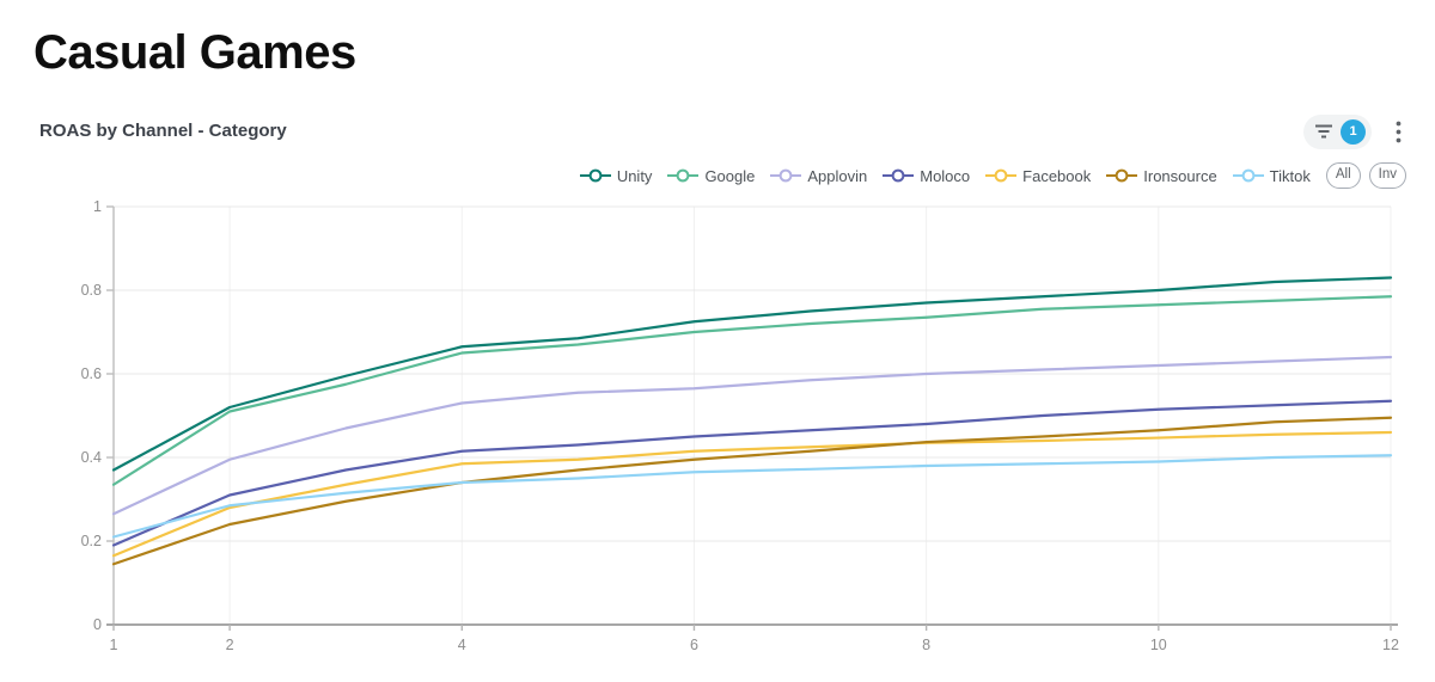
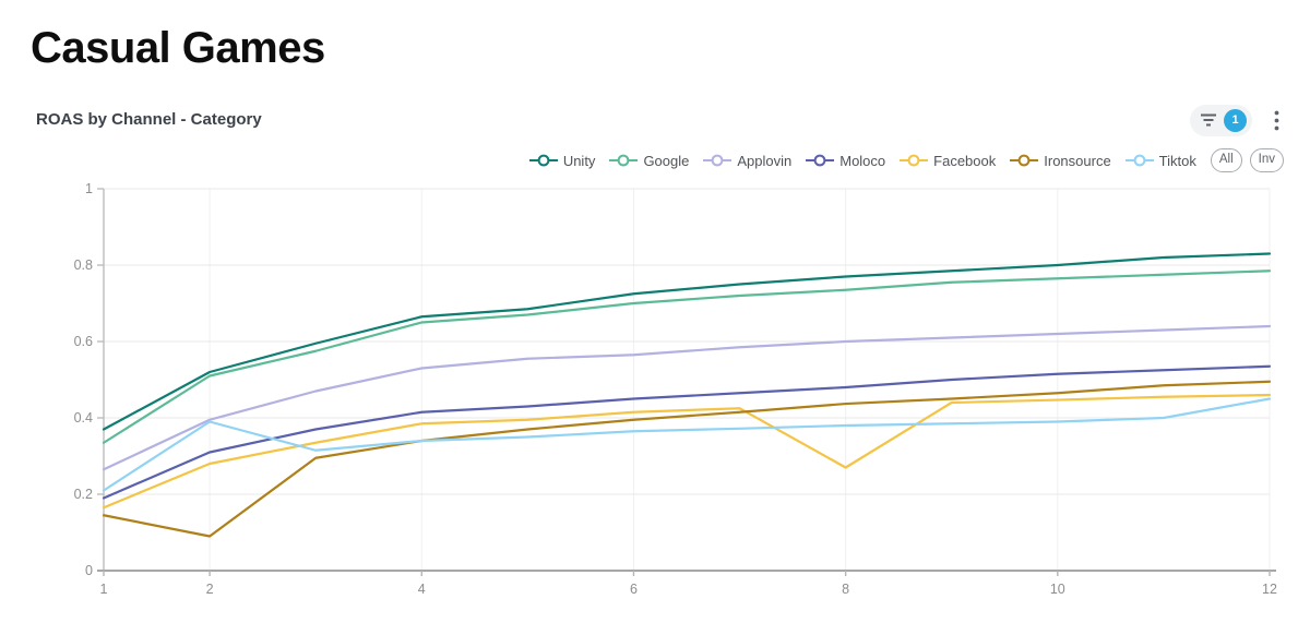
Ironsource/2: 0.24 -> 0.09
Tiktok/2: 0.28 -> 0.39
Facebook/8: 0.43 -> 0.27
Tiktok/12: 0.41 -> 0.45
